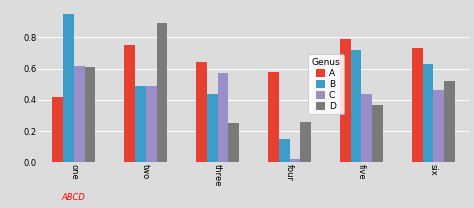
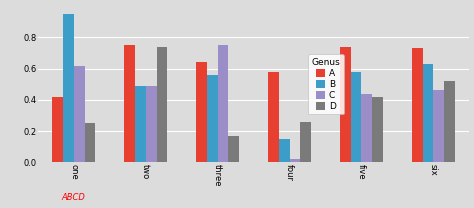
D/one: 0.61 -> 0.25
D/two: 0.89 -> 0.74
B/three: 0.44 -> 0.56
C/three: 0.57 -> 0.75
D/three: 0.25 -> 0.17
A/five: 0.79 -> 0.74
B/five: 0.72 -> 0.58
D/five: 0.37 -> 0.42
